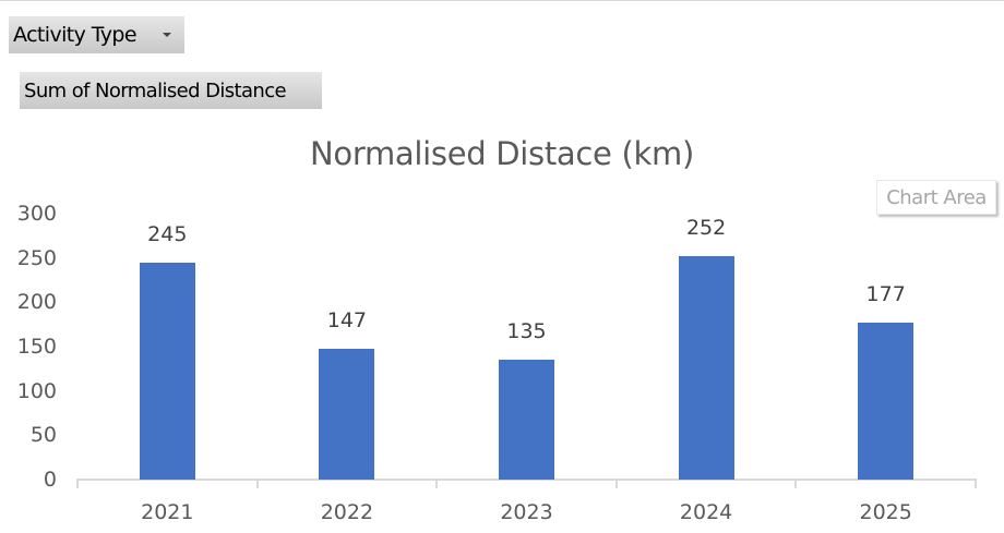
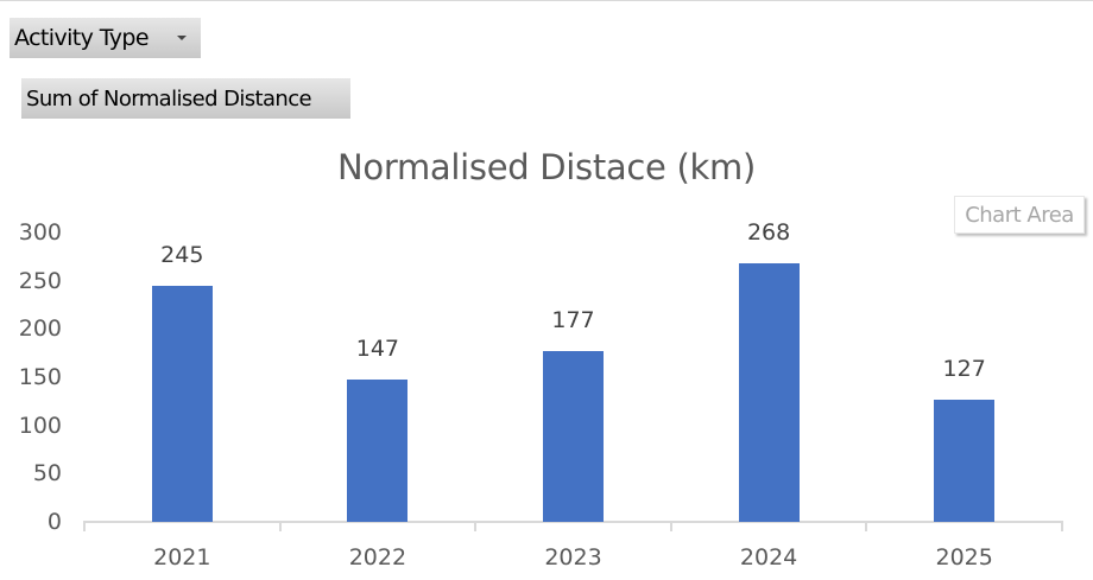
2023: 135 -> 177
2024: 252 -> 268
2025: 177 -> 127
